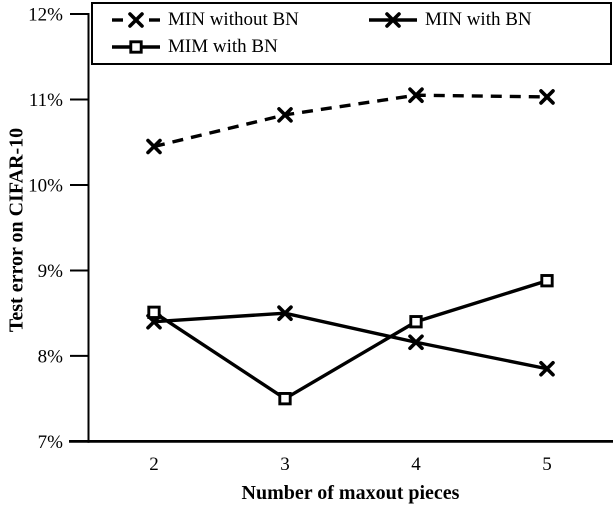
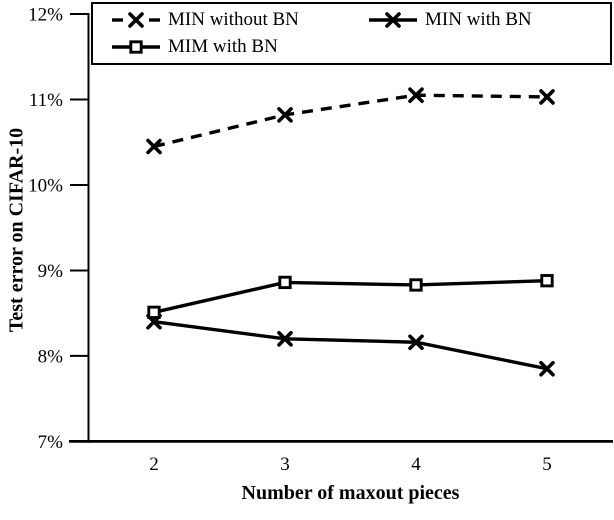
MIN with BN/3: 8.5% -> 8.2%
MIM with BN/3: 7.5% -> 8.9%
MIM with BN/4: 8.4% -> 8.8%
